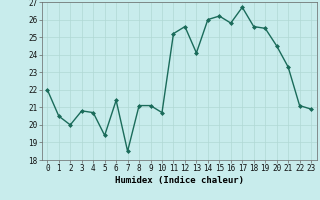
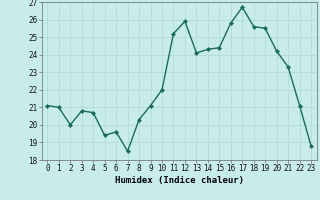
0: 22.0 -> 21.1
1: 20.5 -> 21.0
6: 21.4 -> 19.6
8: 21.1 -> 20.3
10: 20.7 -> 22.0
12: 25.6 -> 25.9
14: 26.0 -> 24.3
15: 26.2 -> 24.4
20: 24.5 -> 24.2
23: 20.9 -> 18.8
